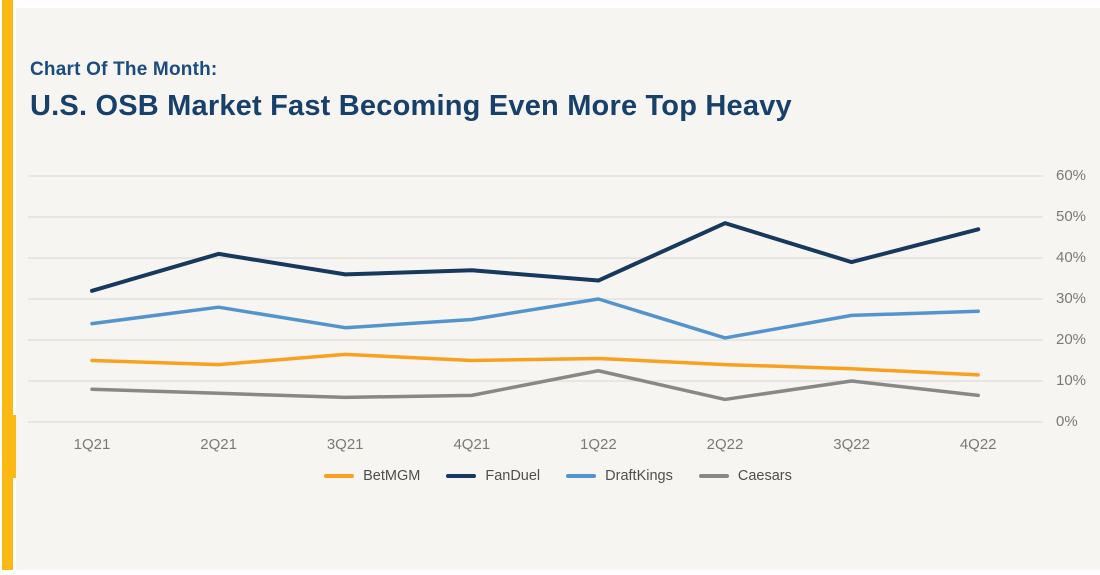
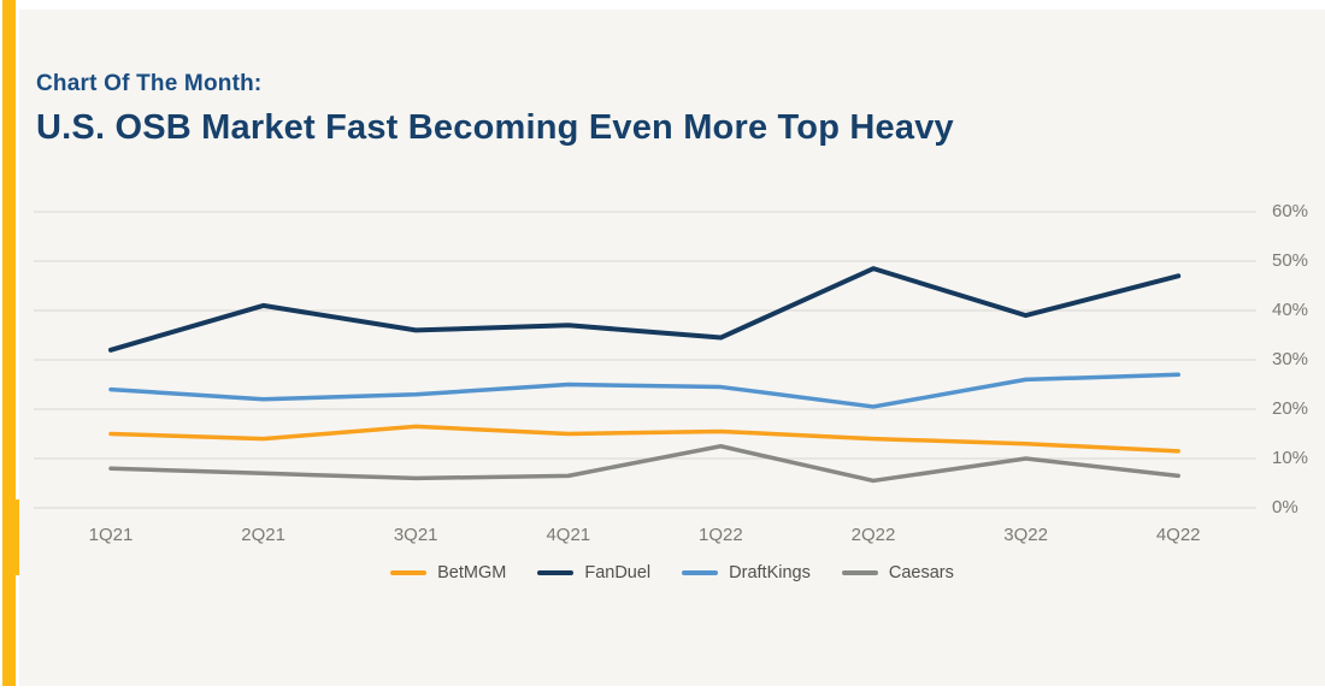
DraftKings/2Q21: 28% -> 22%
DraftKings/1Q22: 30% -> 24%
